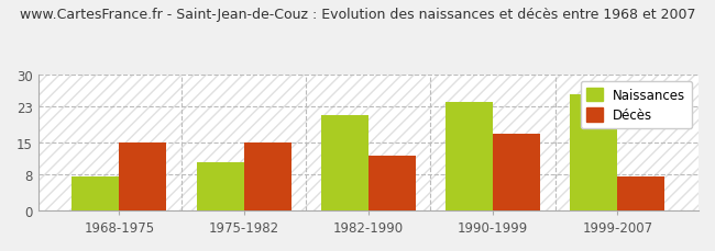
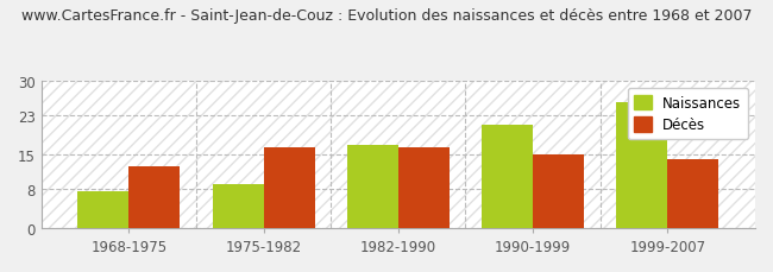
Décès/1968-1975: 15.0 -> 12.5
Naissances/1975-1982: 10.5 -> 9.0
Décès/1975-1982: 15.0 -> 16.5
Naissances/1982-1990: 21.0 -> 17.0
Décès/1982-1990: 12.0 -> 16.5
Naissances/1990-1999: 24.0 -> 21.0
Décès/1990-1999: 17.0 -> 15.0
Décès/1999-2007: 7.5 -> 14.0
